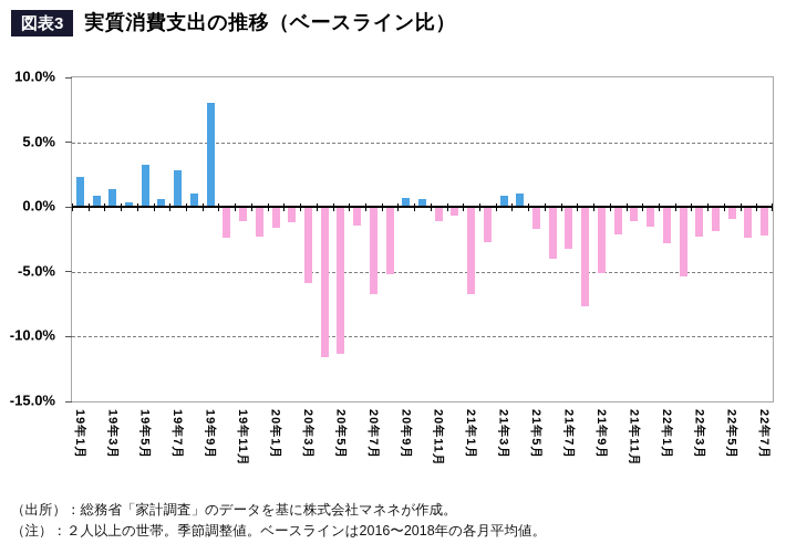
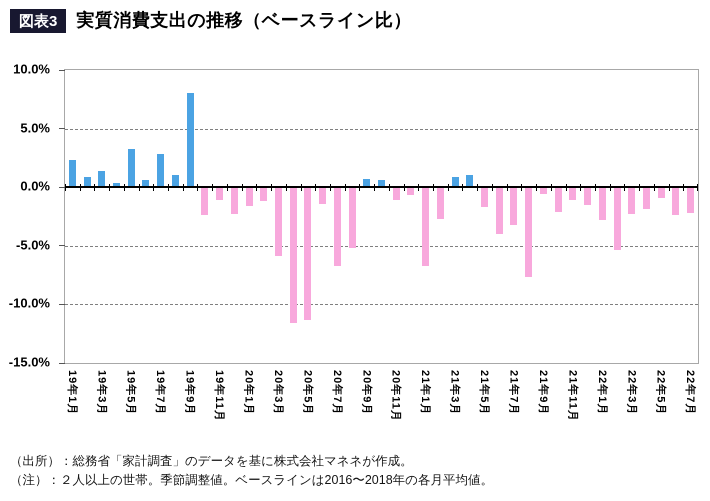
21年9月: -5.1% -> -0.6%
